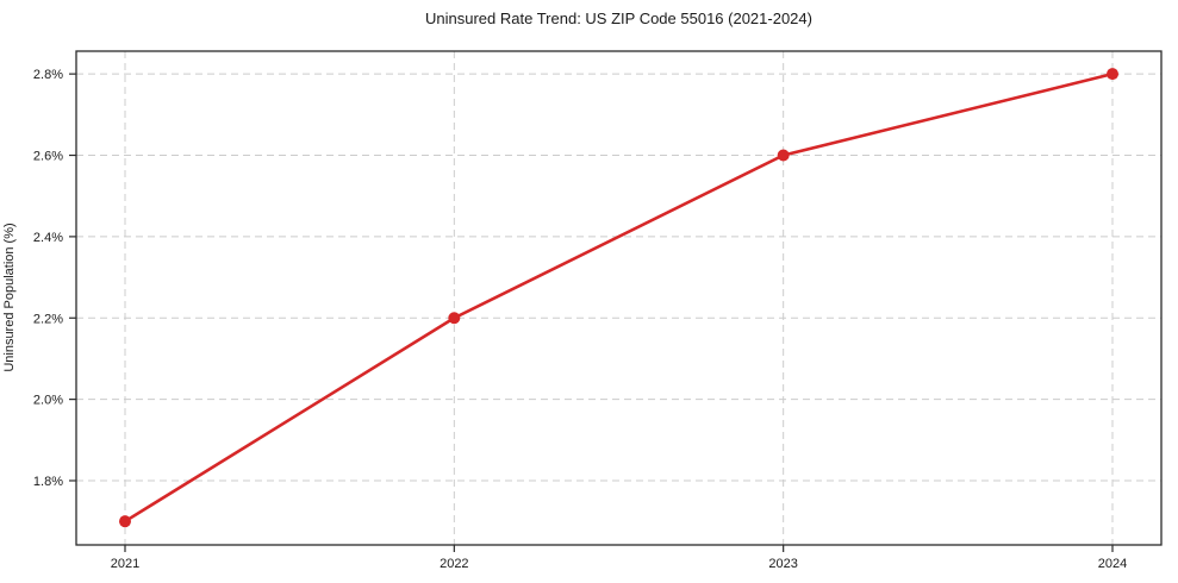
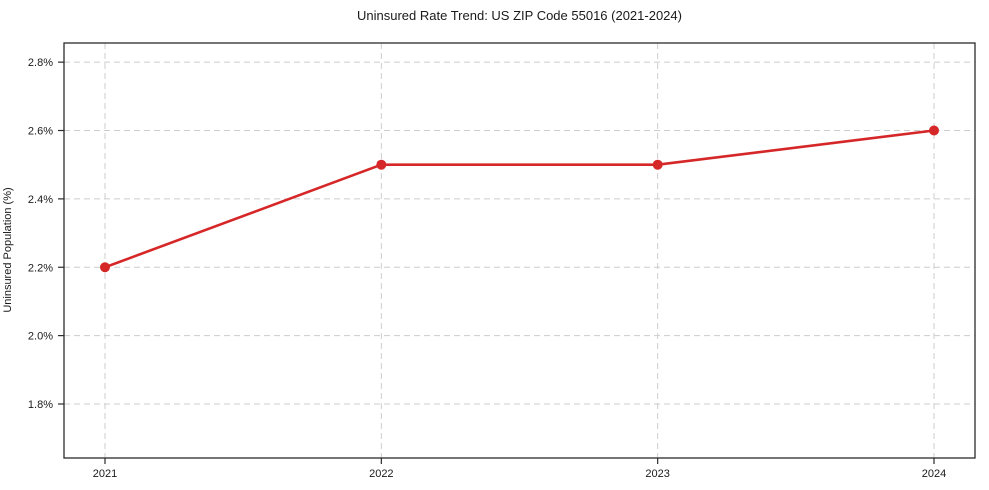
2021: 1.7% -> 2.2%
2022: 2.2% -> 2.5%
2023: 2.6% -> 2.5%
2024: 2.8% -> 2.6%
